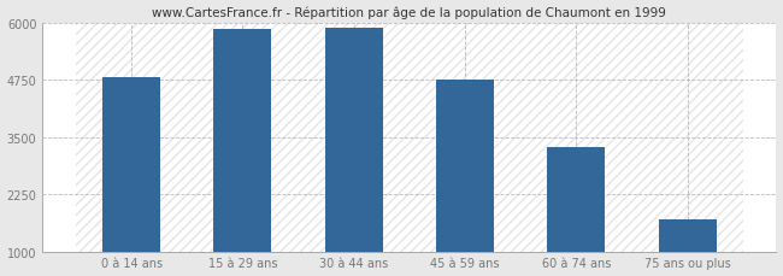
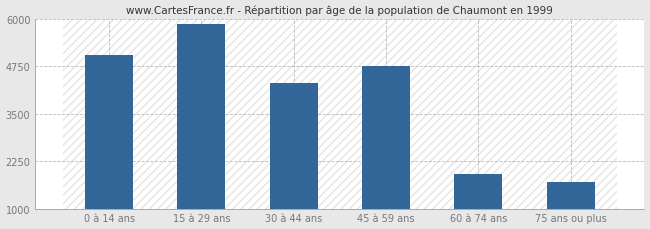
0 à 14 ans: 4800 -> 5050
30 à 44 ans: 5880 -> 4300
60 à 74 ans: 3280 -> 1900
